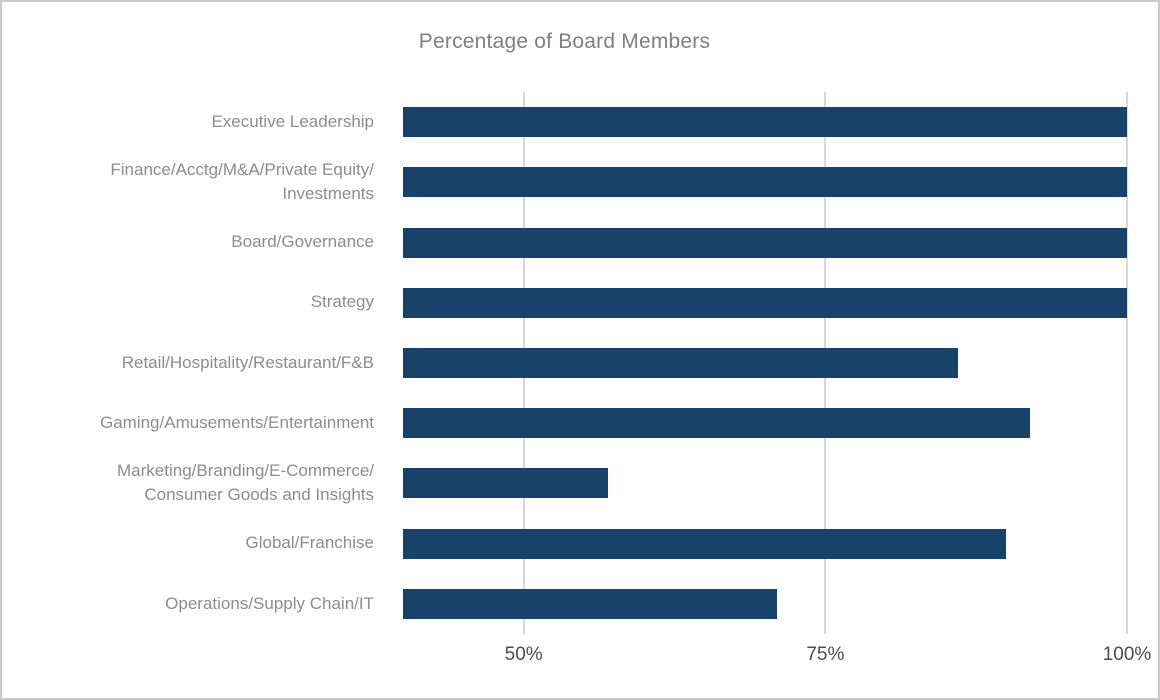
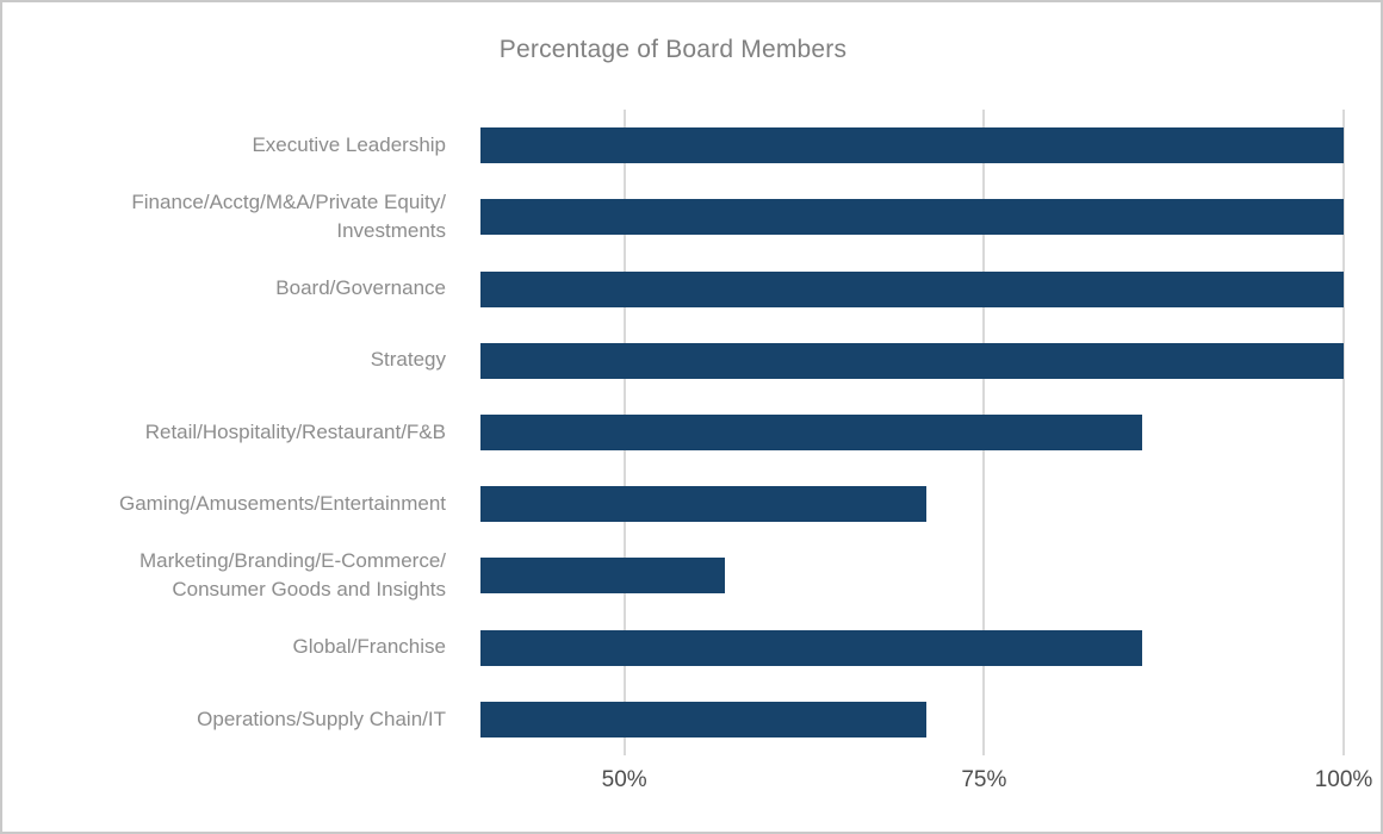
Gaming/Amusements/Entertainment: 92% -> 71%
Global/Franchise: 90% -> 86%
